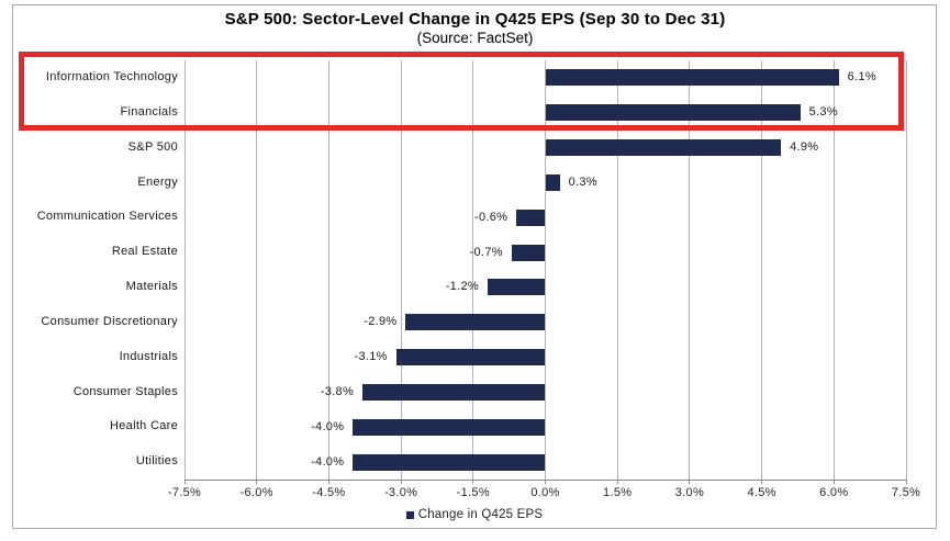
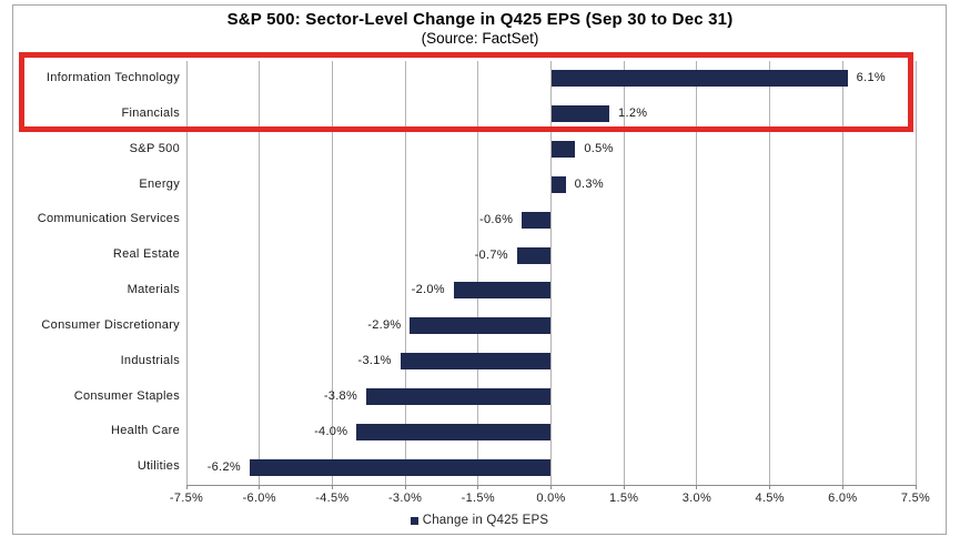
Financials: 5.3% -> 1.2%
S&P 500: 4.9% -> 0.5%
Materials: -1.2% -> -2.0%
Utilities: -4.0% -> -6.2%
